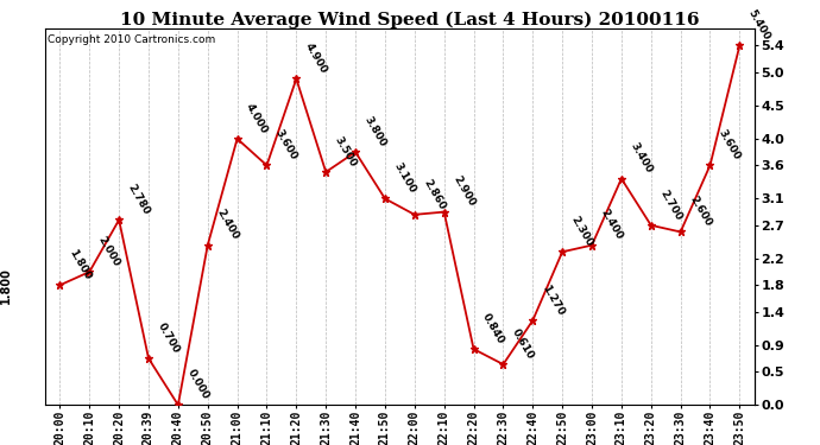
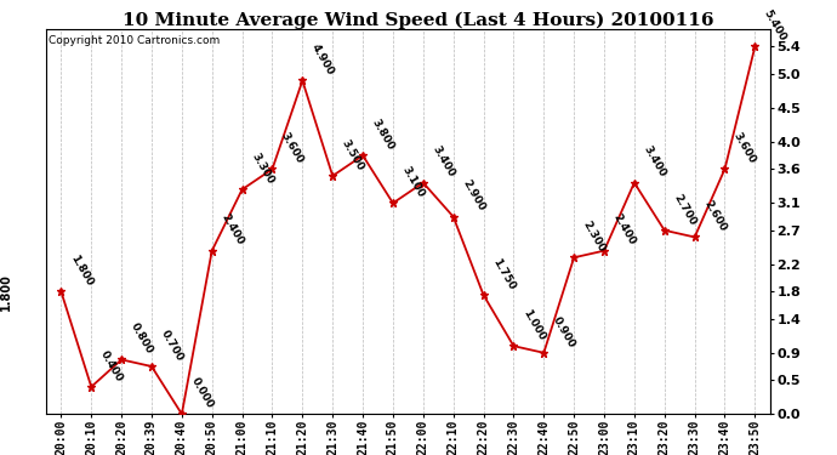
20:10: 2.000 -> 0.400
20:20: 2.780 -> 0.800
21:00: 4.000 -> 3.300
22:00: 2.860 -> 3.400
22:20: 0.840 -> 1.750
22:30: 0.610 -> 1.000
22:40: 1.270 -> 0.900
